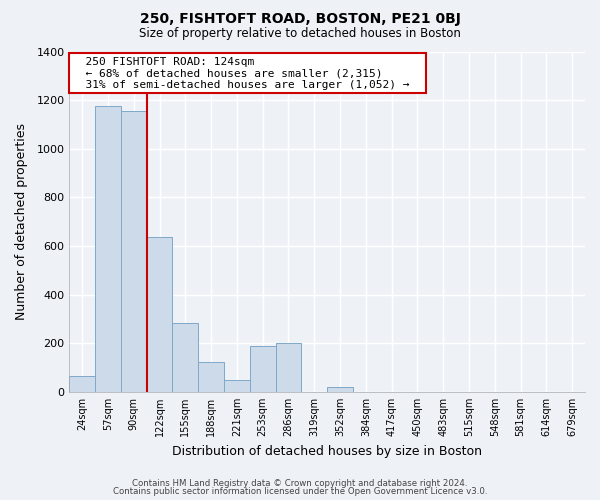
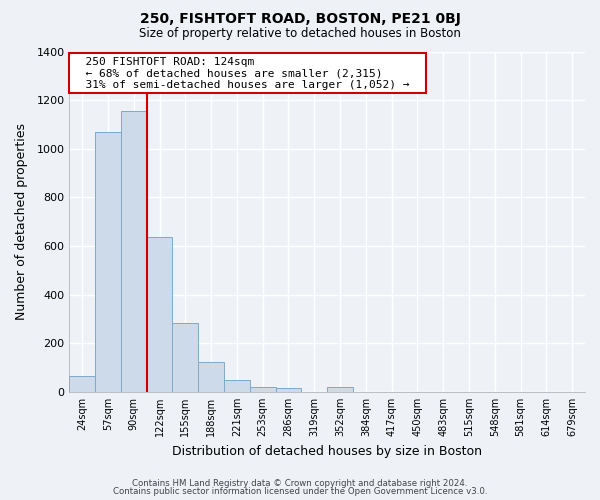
57sqm: 1175 -> 1070
253sqm: 190 -> 22
286sqm: 200 -> 18
